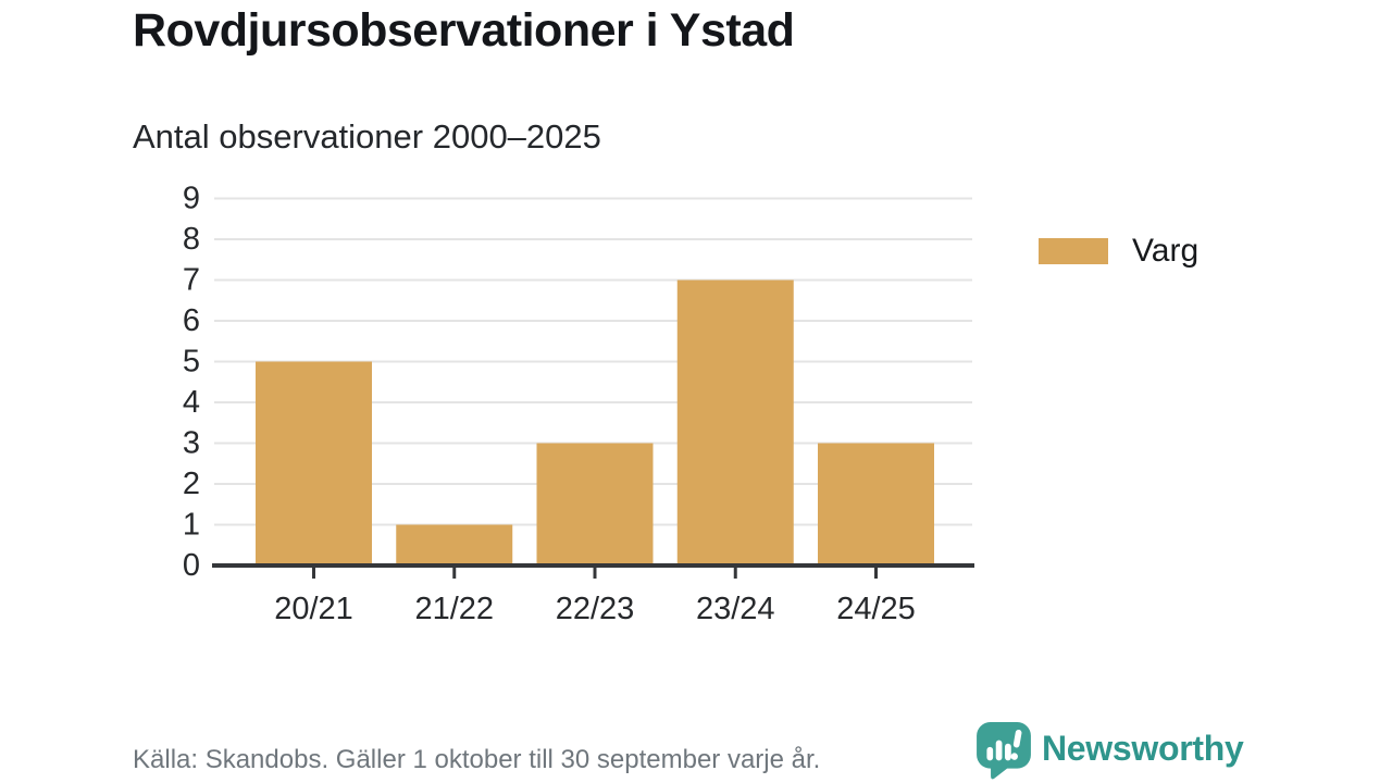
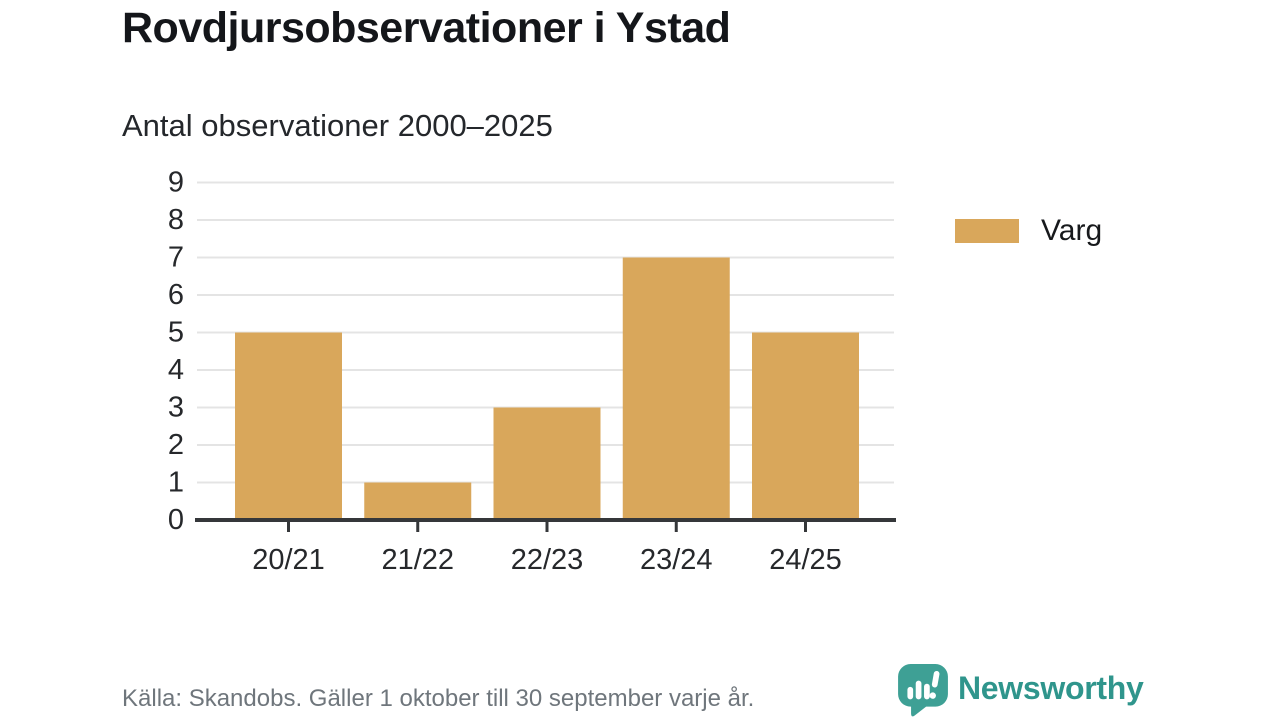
24/25: 3 -> 5
